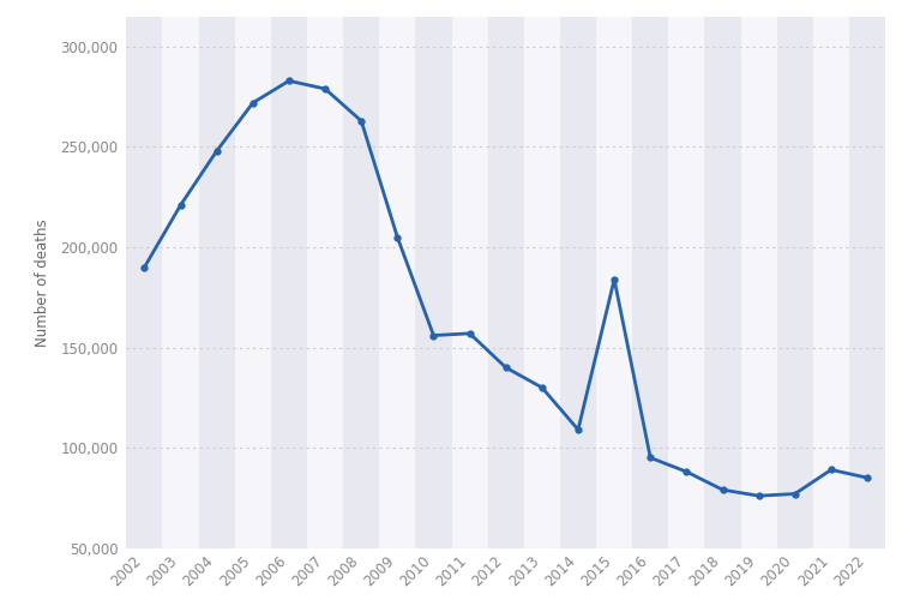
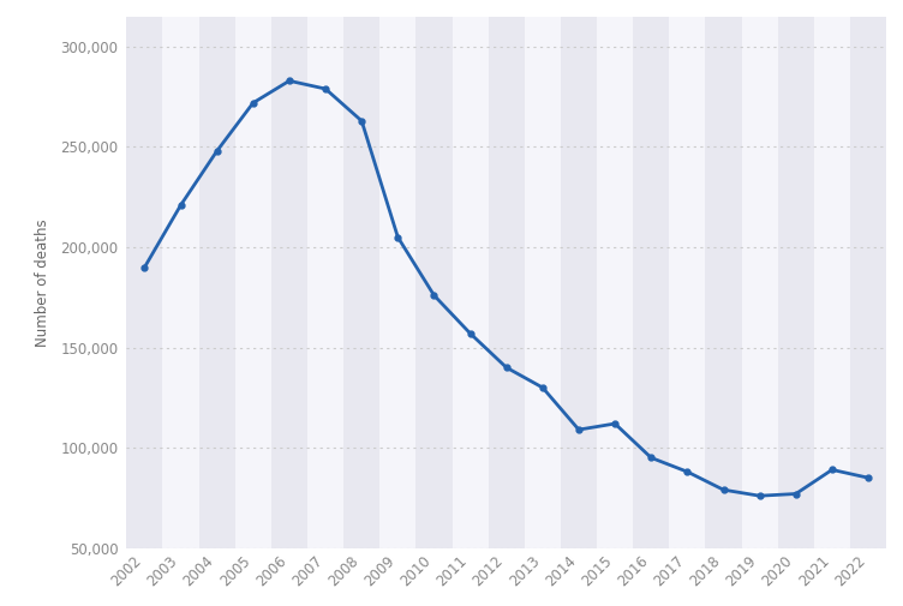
2010: 156,000 -> 176,000
2015: 184,000 -> 112,000
